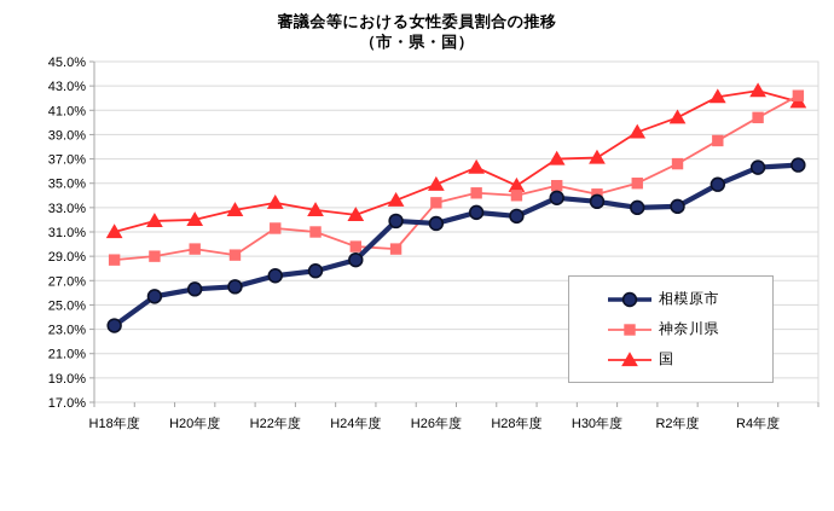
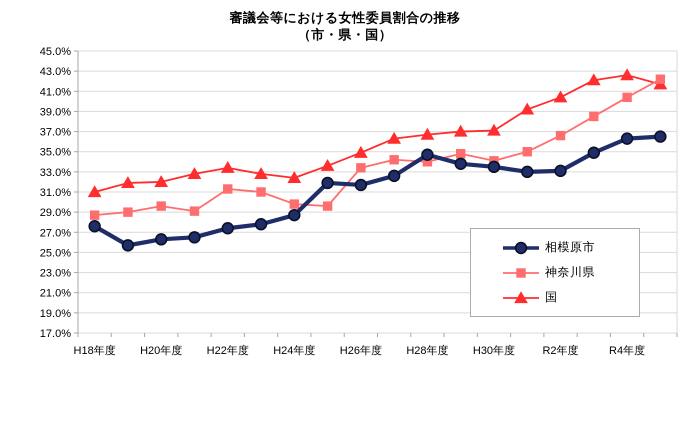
相模原市/H18年度: 23.3% -> 27.6%
相模原市/H28年度: 32.3% -> 34.7%
国/H28年度: 34.8% -> 36.7%
